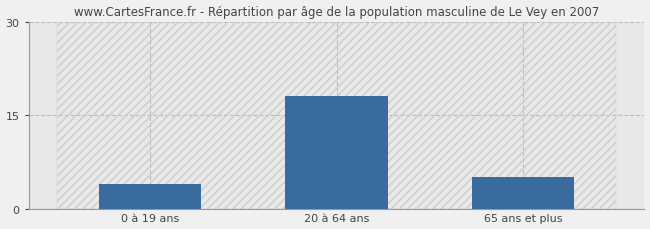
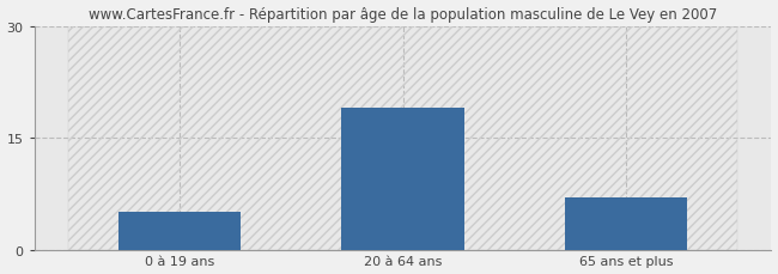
0 à 19 ans: 4 -> 5
20 à 64 ans: 18 -> 19
65 ans et plus: 5 -> 7
